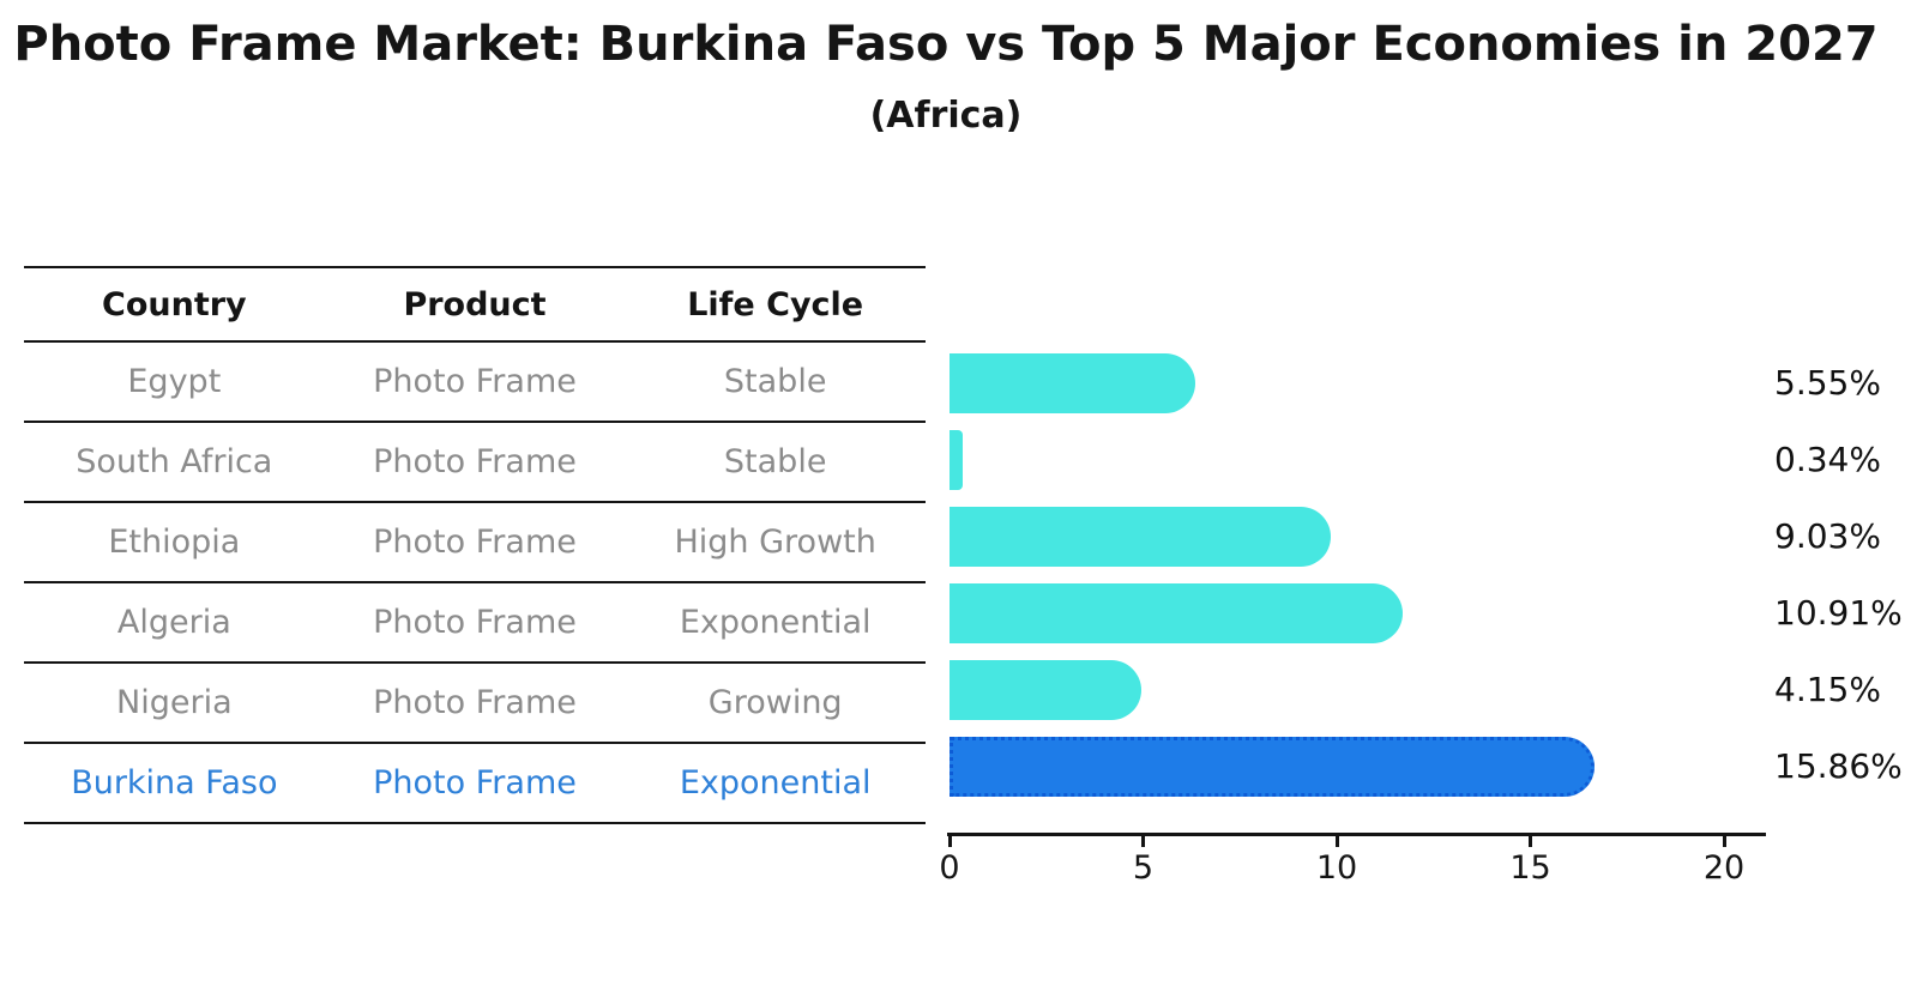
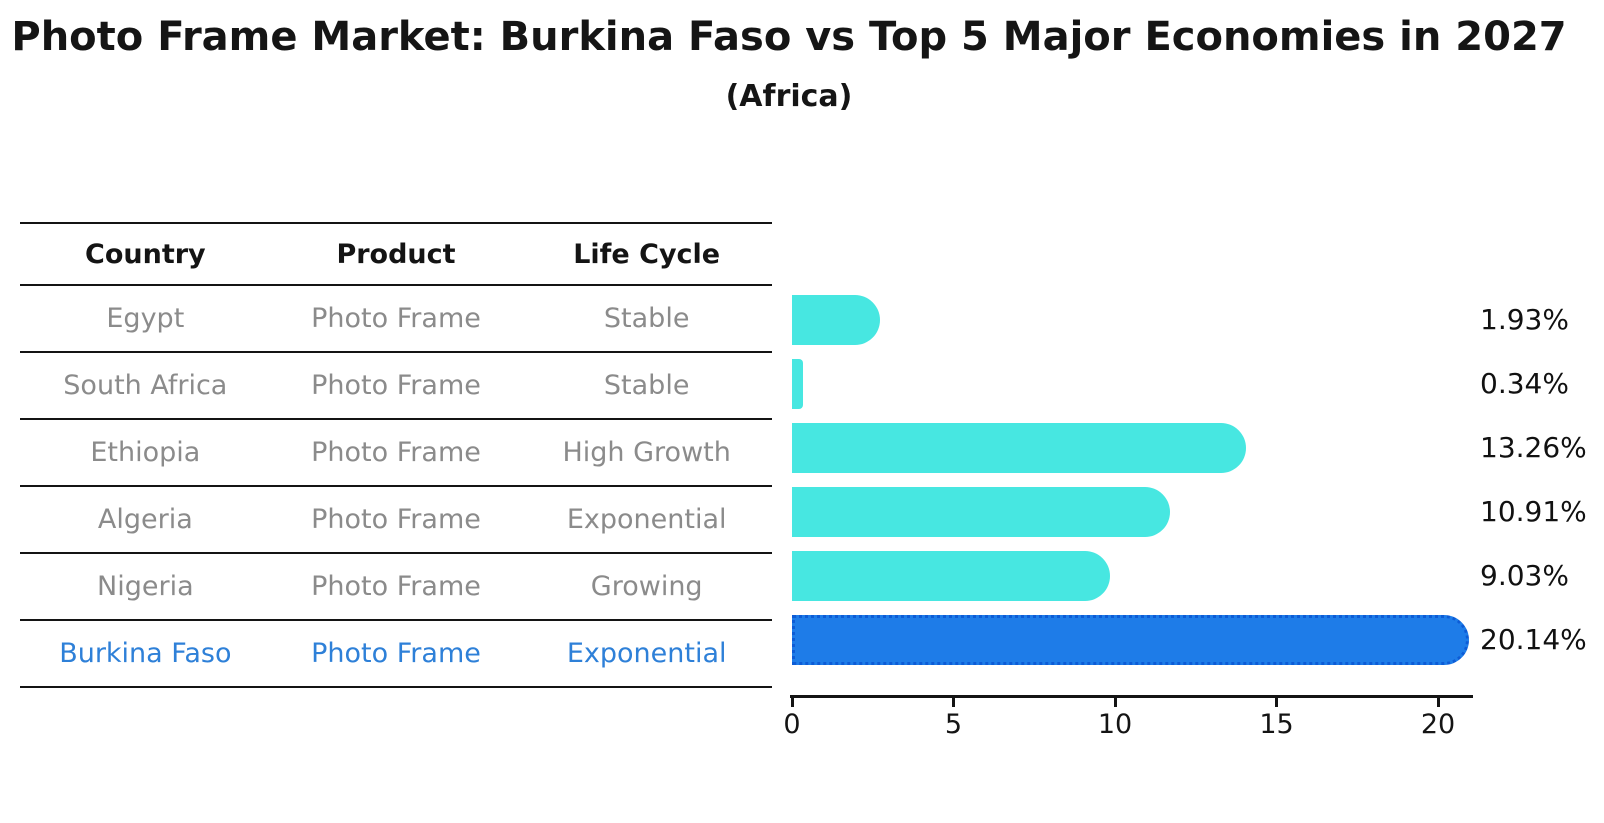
Egypt: 5.55% -> 1.93%
Ethiopia: 9.03% -> 13.26%
Nigeria: 4.15% -> 9.03%
Burkina Faso: 15.86% -> 20.14%
